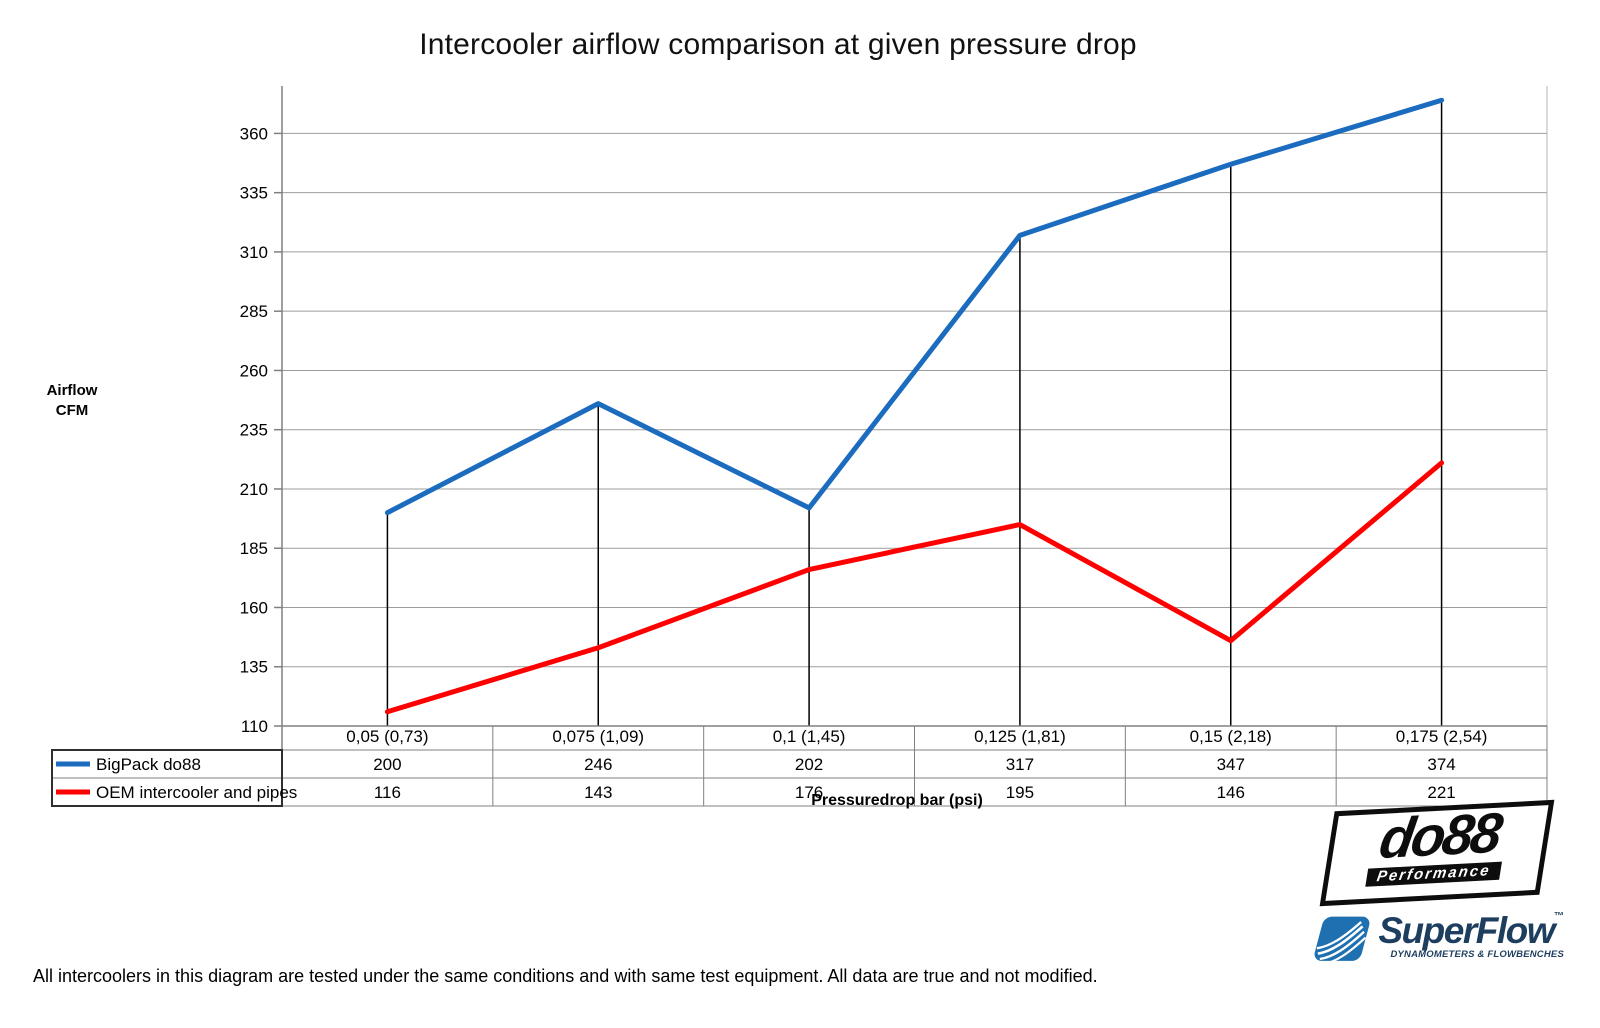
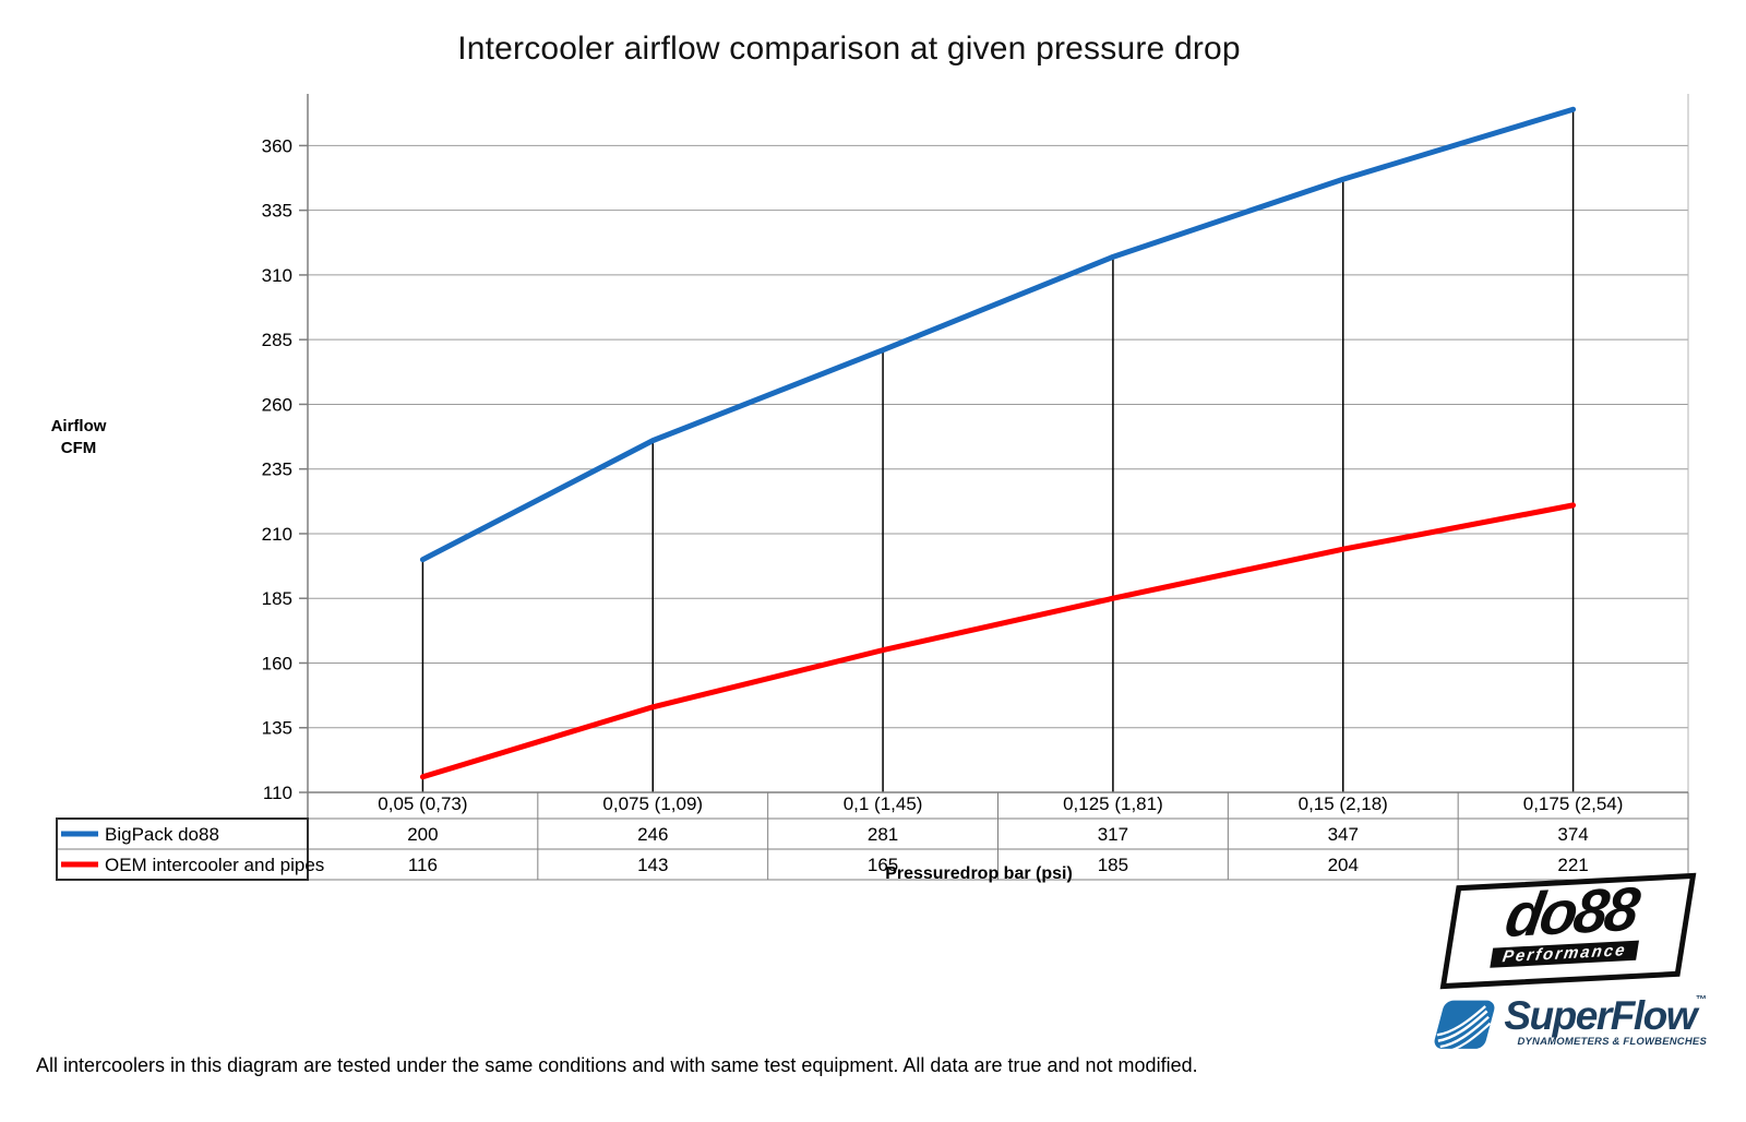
BigPack do88/0,1 (1,45): 202 -> 281
OEM intercooler and pipes/0,1 (1,45): 176 -> 165
OEM intercooler and pipes/0,125 (1,81): 195 -> 185
OEM intercooler and pipes/0,15 (2,18): 146 -> 204
